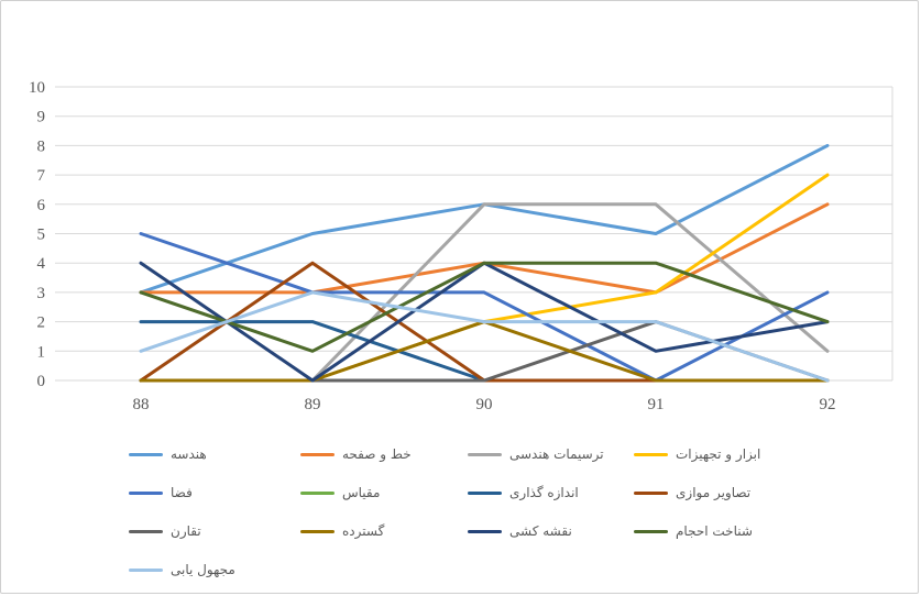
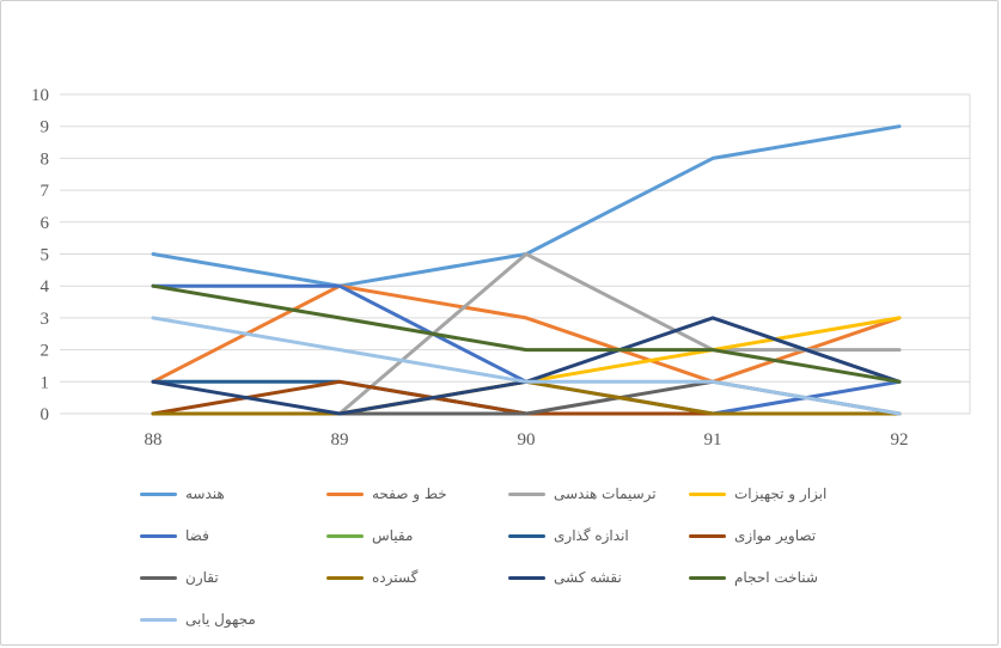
هندسه/88: 3 -> 5
خط و صفحه/88: 3 -> 1
فضا/88: 5 -> 4
اندازه گذاری/88: 2 -> 1
نقشه کشی/88: 4 -> 1
شناخت احجام/88: 3 -> 4
مجهول یابی/88: 1 -> 3
هندسه/89: 5 -> 4
خط و صفحه/89: 3 -> 4
فضا/89: 3 -> 4
اندازه گذاری/89: 2 -> 1
تصاویر موازی/89: 4 -> 1
شناخت احجام/89: 1 -> 3
مجهول یابی/89: 3 -> 2
هندسه/90: 6 -> 5
خط و صفحه/90: 4 -> 3
ترسیمات هندسی/90: 6 -> 5
ابزار و تجهیزات/90: 2 -> 1
فضا/90: 3 -> 1
گسترده/90: 2 -> 1
نقشه کشی/90: 4 -> 1
شناخت احجام/90: 4 -> 2
مجهول یابی/90: 2 -> 1
هندسه/91: 5 -> 8
خط و صفحه/91: 3 -> 1
ترسیمات هندسی/91: 6 -> 2
ابزار و تجهیزات/91: 3 -> 2
تقارن/91: 2 -> 1
نقشه کشی/91: 1 -> 3
شناخت احجام/91: 4 -> 2
مجهول یابی/91: 2 -> 1
هندسه/92: 8 -> 9
خط و صفحه/92: 6 -> 3
ترسیمات هندسی/92: 1 -> 2
ابزار و تجهیزات/92: 7 -> 3
فضا/92: 3 -> 1
نقشه کشی/92: 2 -> 1
شناخت احجام/92: 2 -> 1
